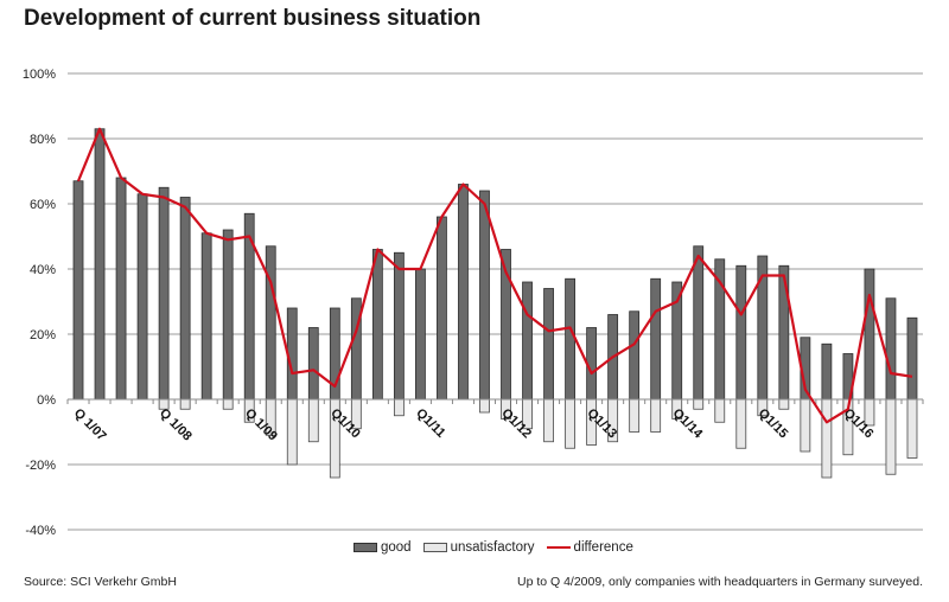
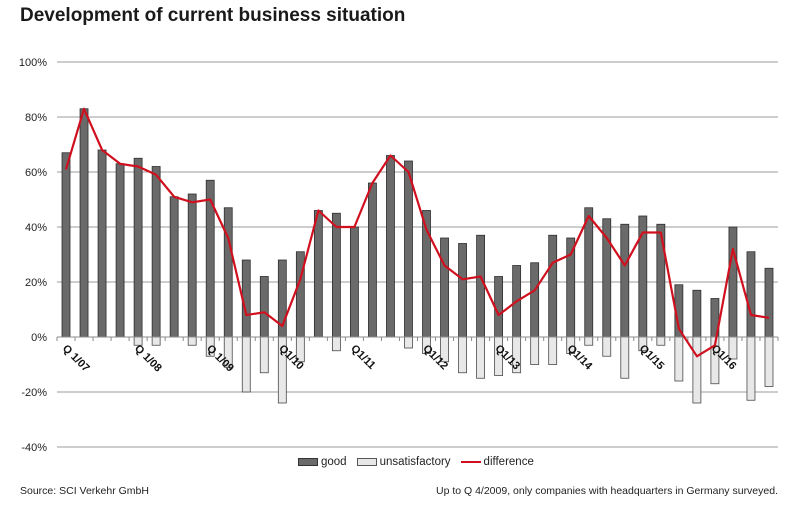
difference/Q1/07: 67% -> 61%
